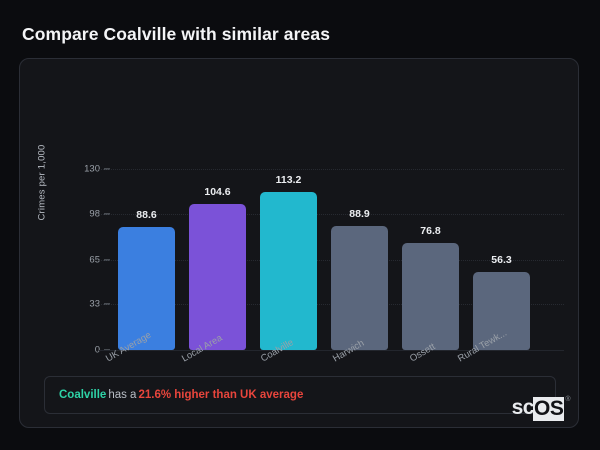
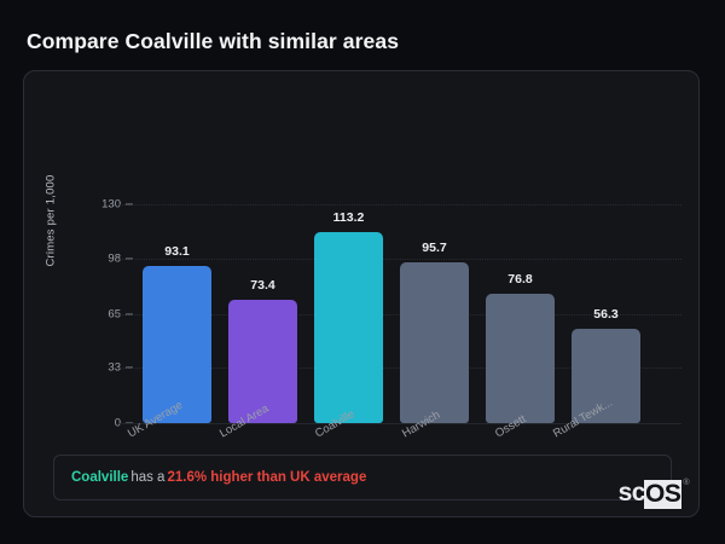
UK Average: 88.6 -> 93.1
Local Area: 104.6 -> 73.4
Harwich: 88.9 -> 95.7
